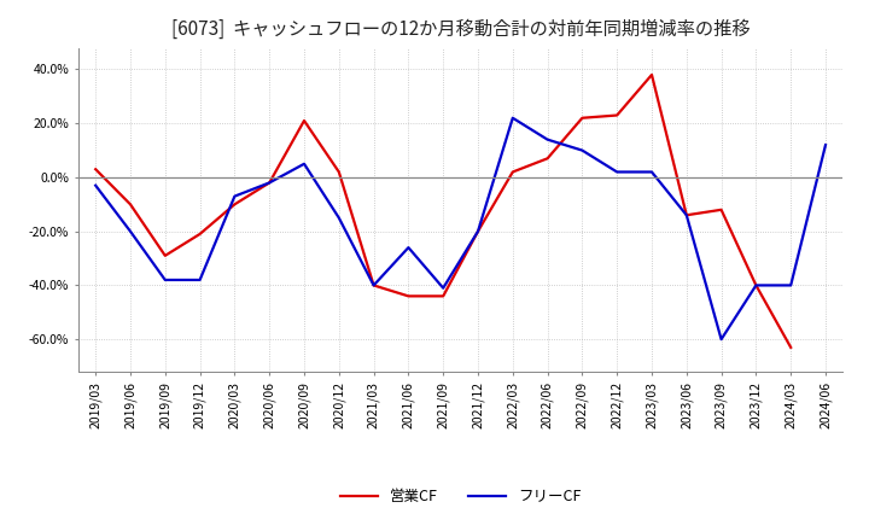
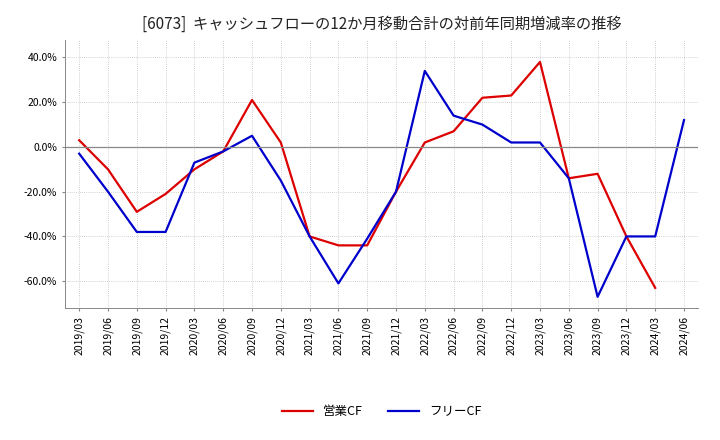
フリーCF/2021/06: -26% -> -61%
フリーCF/2022/03: 22% -> 34%
フリーCF/2023/09: -60% -> -67%
